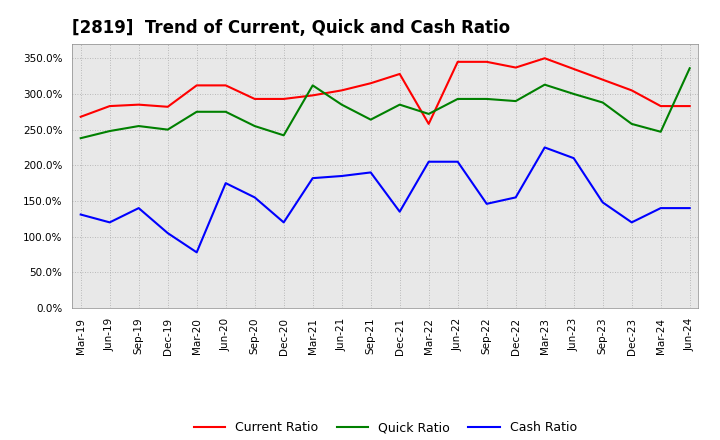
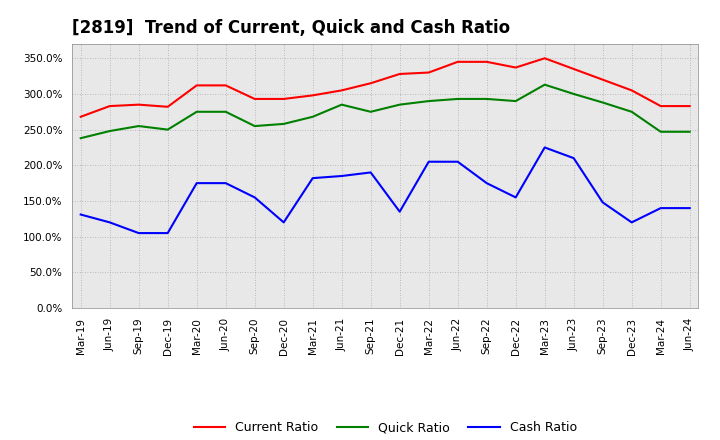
Cash Ratio/Sep-19: 140% -> 105%
Cash Ratio/Mar-20: 78% -> 175%
Quick Ratio/Dec-20: 242% -> 258%
Quick Ratio/Mar-21: 312% -> 268%
Quick Ratio/Sep-21: 264% -> 275%
Current Ratio/Mar-22: 258% -> 330%
Quick Ratio/Mar-22: 272% -> 290%
Cash Ratio/Sep-22: 146% -> 175%
Quick Ratio/Dec-23: 258% -> 275%
Quick Ratio/Jun-24: 336% -> 247%
